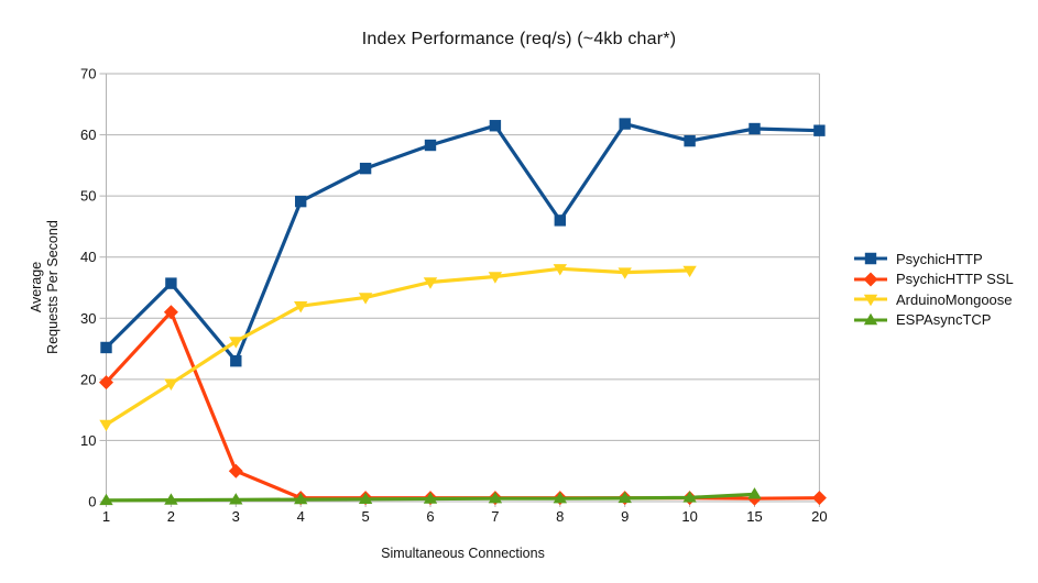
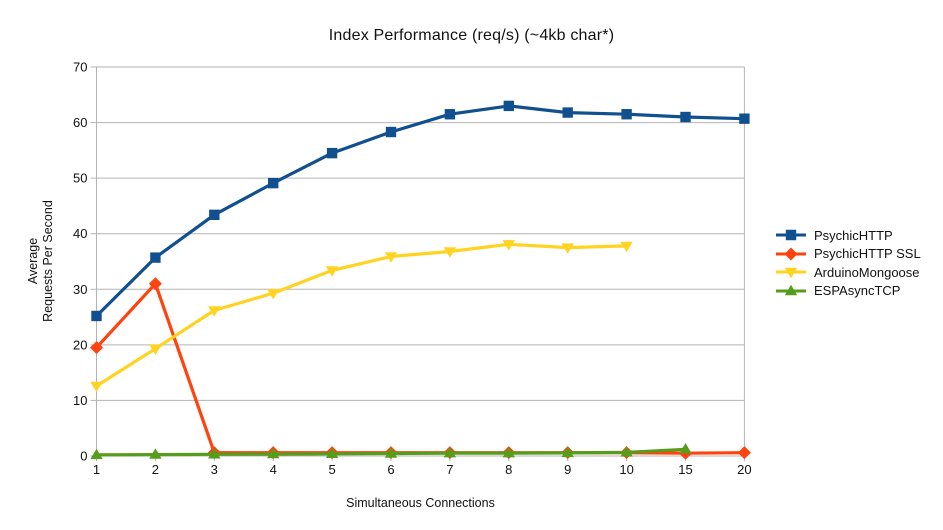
PsychicHTTP/3: 23 -> 43
PsychicHTTP SSL/3: 5 -> 1
ArduinoMongoose/4: 32 -> 29
PsychicHTTP/8: 46 -> 63
PsychicHTTP/10: 59 -> 62
